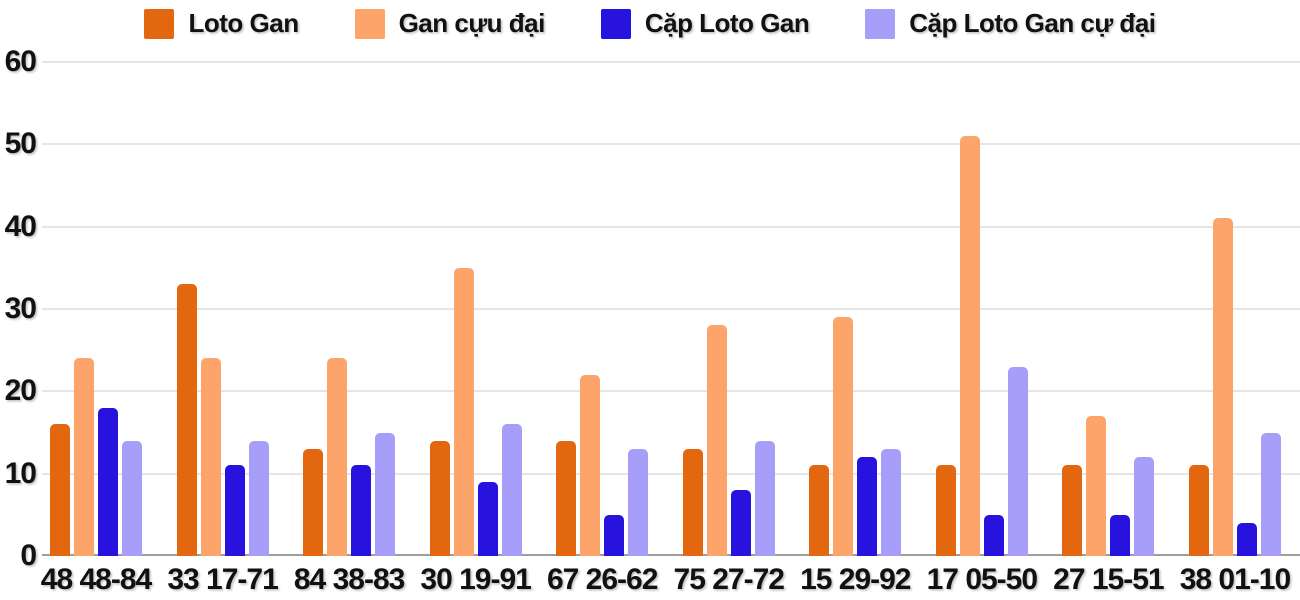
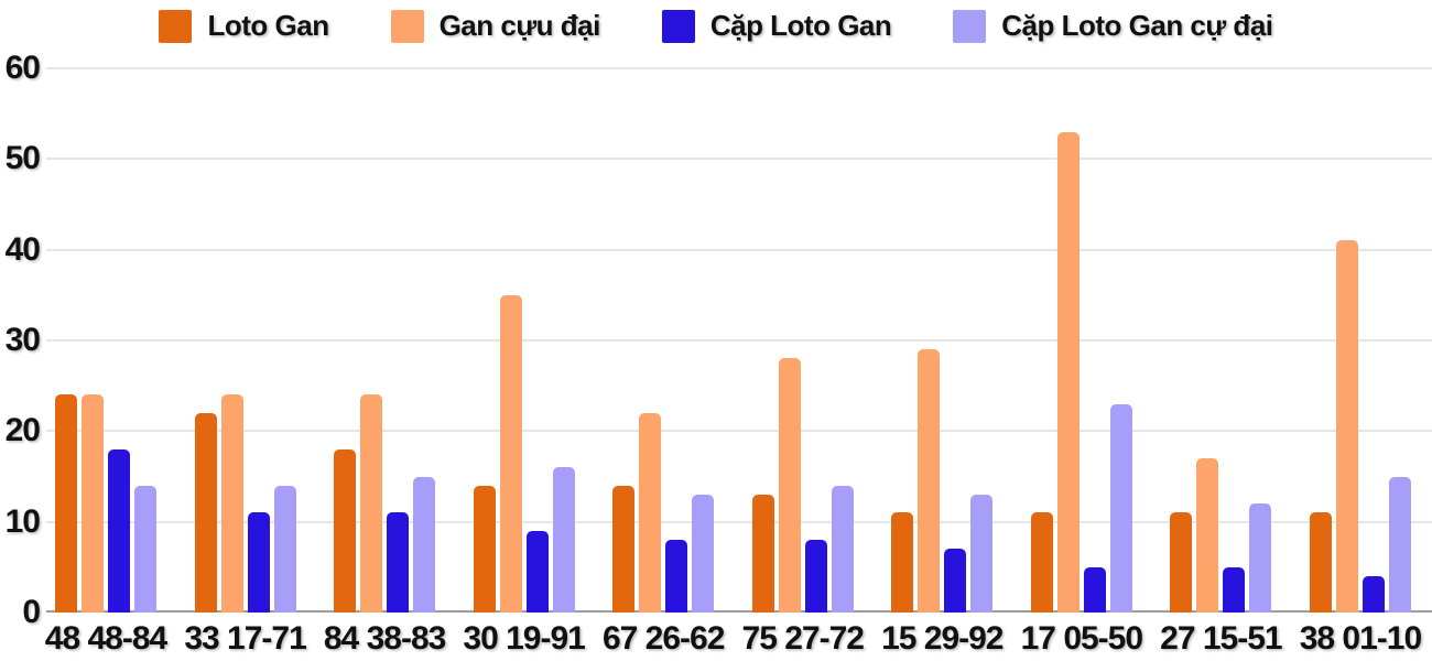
Loto Gan/48 48-84: 16 -> 24
Loto Gan/33 17-71: 33 -> 22
Loto Gan/84 38-83: 13 -> 18
Cặp Loto Gan/67 26-62: 5 -> 8
Cặp Loto Gan/15 29-92: 12 -> 7
Gan cựu đại/17 05-50: 51 -> 53
